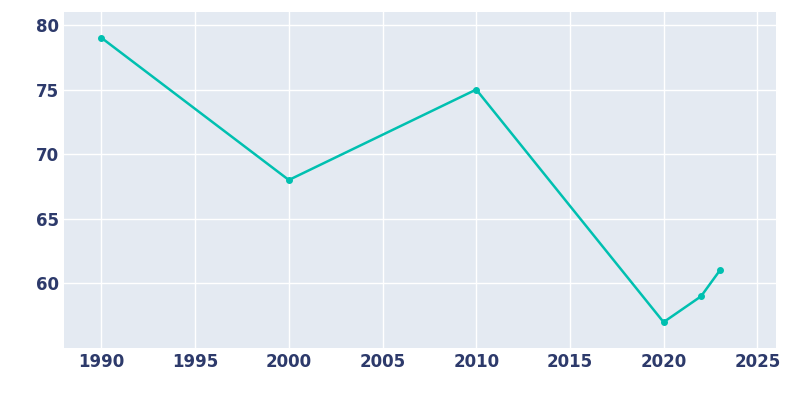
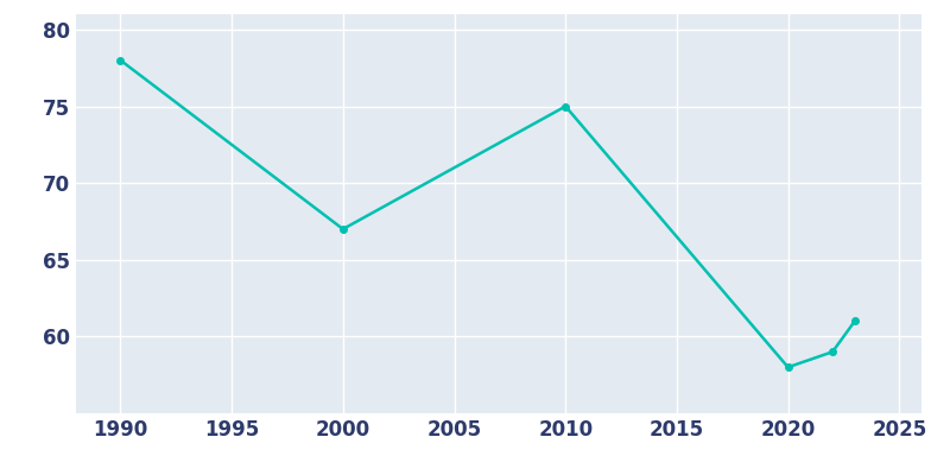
1990: 79 -> 78
2000: 68 -> 67
2020: 57 -> 58
